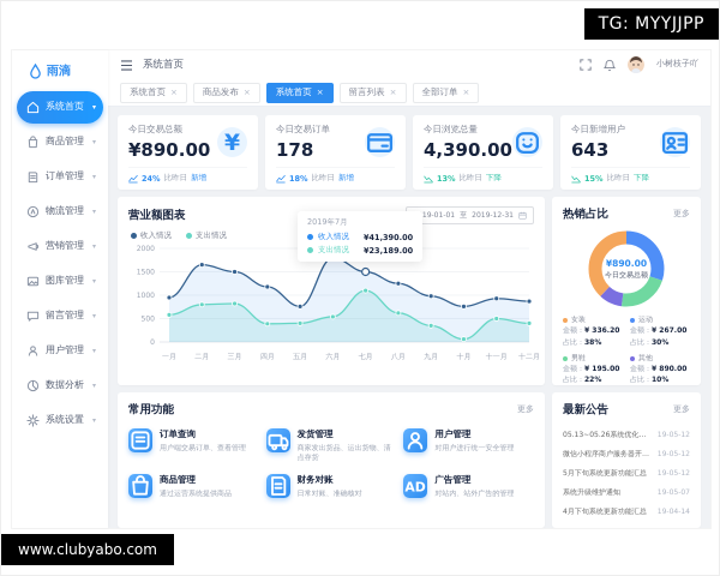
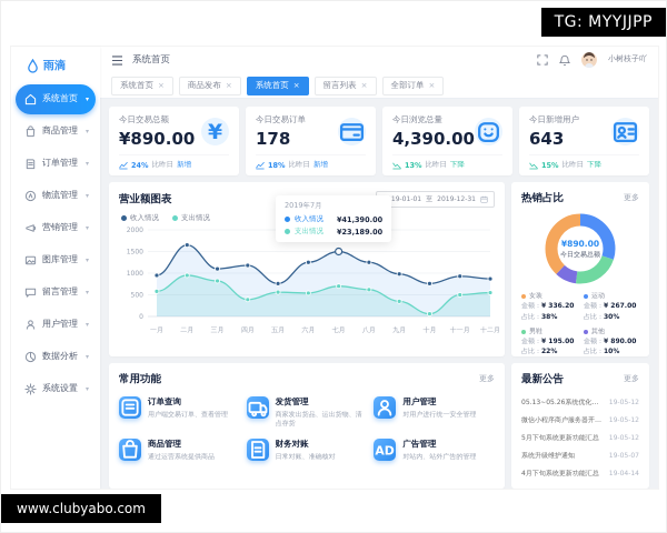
支出情况/二月: 800 -> 1000
收入情况/三月: 1500 -> 1100
支出情况/五月: 400 -> 600
收入情况/六月: 1800 -> 1200
支出情况/七月: 1100 -> 700
支出情况/十二月: 400 -> 600
